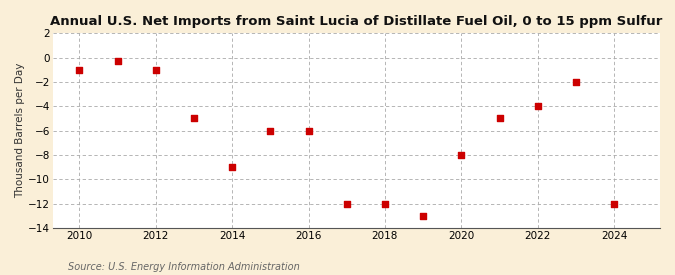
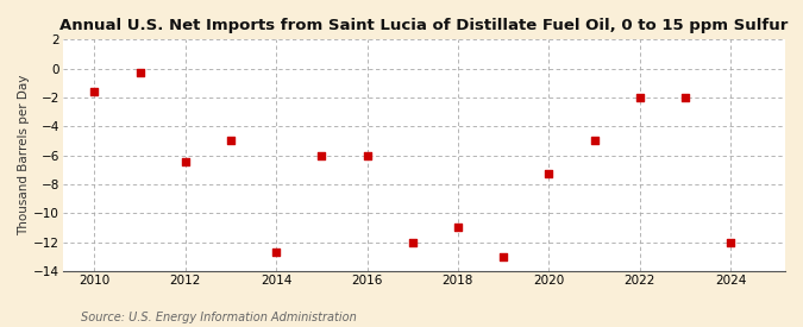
2010: -1.0 -> -1.6
2012: -1.0 -> -6.4
2014: -9.0 -> -12.7
2018: -12.0 -> -11.0
2020: -8.0 -> -7.3
2022: -4.0 -> -2.0
